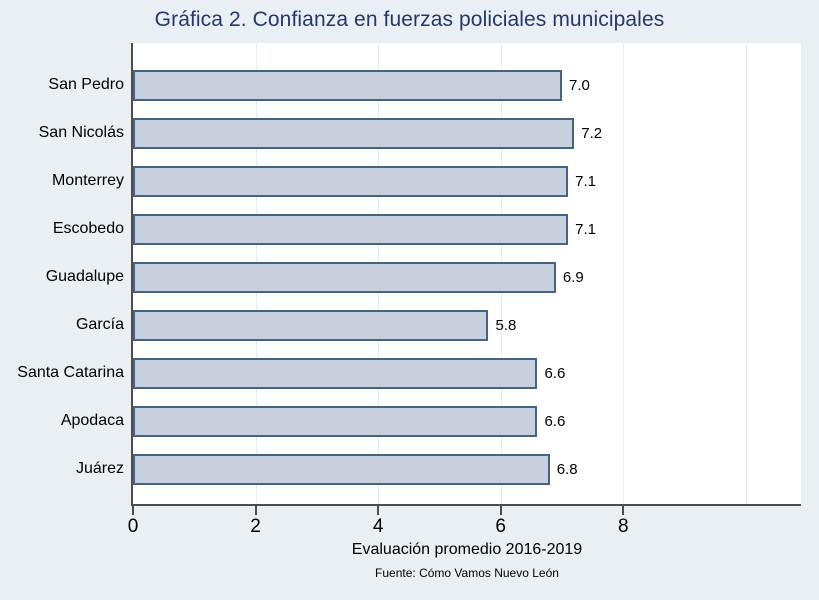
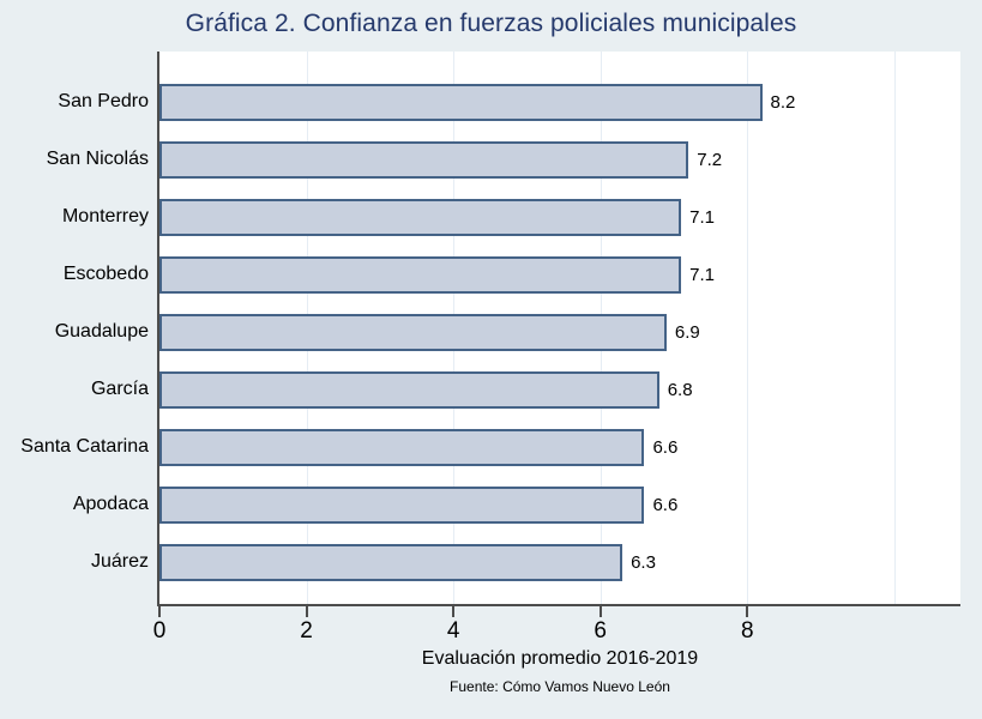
San Pedro: 7.0 -> 8.2
García: 5.8 -> 6.8
Juárez: 6.8 -> 6.3
